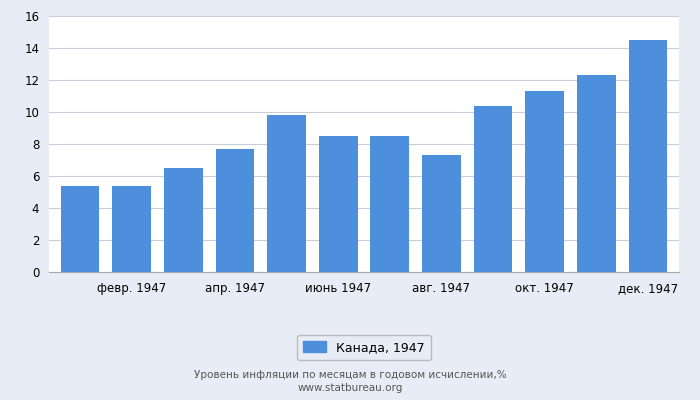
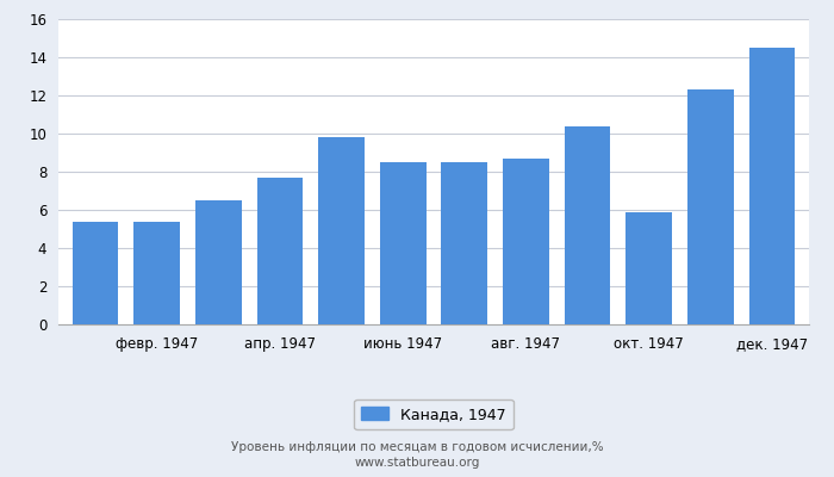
авг. 1947: 7.3 -> 8.7
окт. 1947: 11.3 -> 5.9
